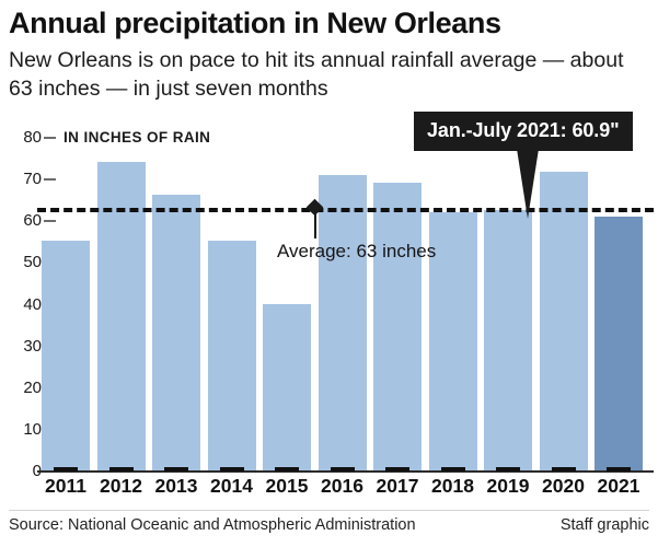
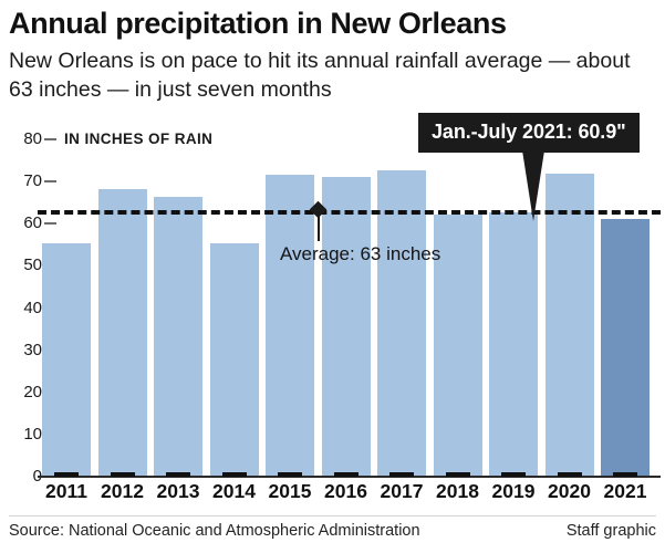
2012: 74 -> 68
2015: 40 -> 71
2017: 69 -> 72
